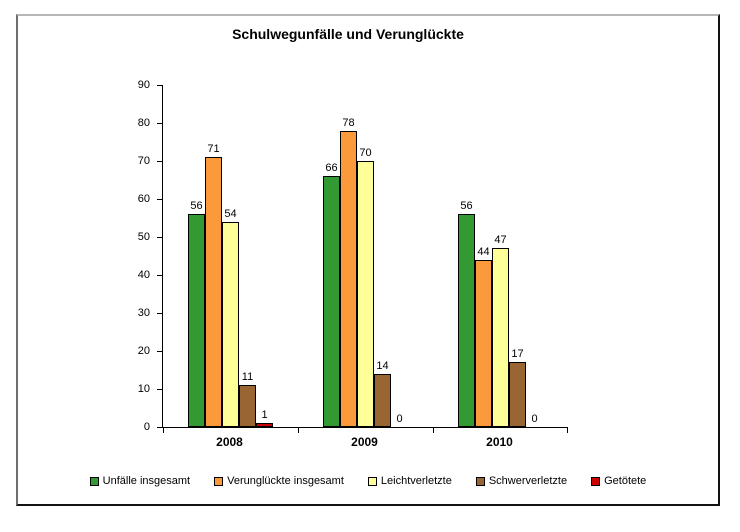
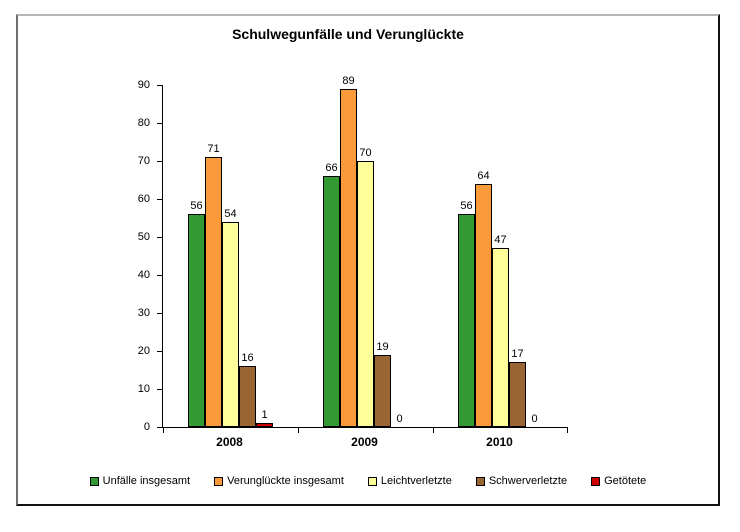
Schwerverletzte/2008: 11 -> 16
Verunglückte insgesamt/2009: 78 -> 89
Schwerverletzte/2009: 14 -> 19
Verunglückte insgesamt/2010: 44 -> 64
